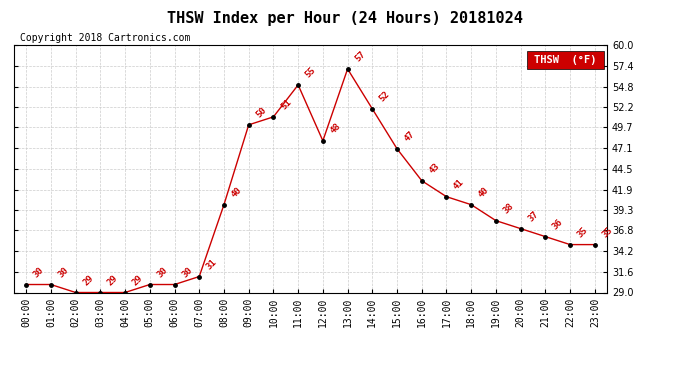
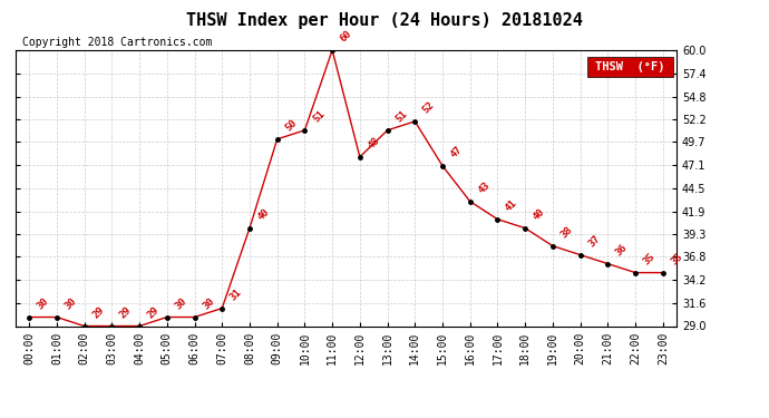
11:00: 55 -> 60
13:00: 57 -> 51
